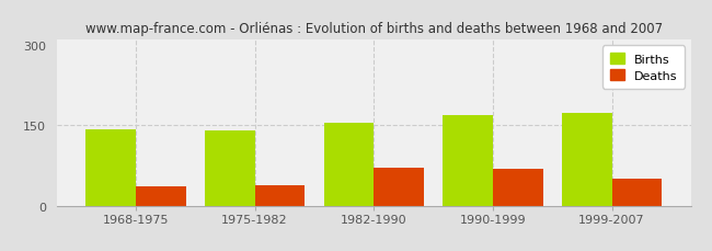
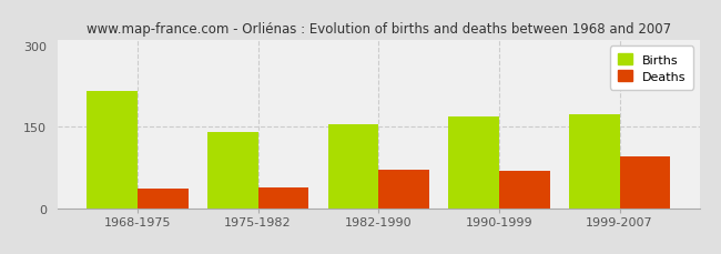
Births/1968-1975: 143 -> 215
Deaths/1999-2007: 50 -> 95
